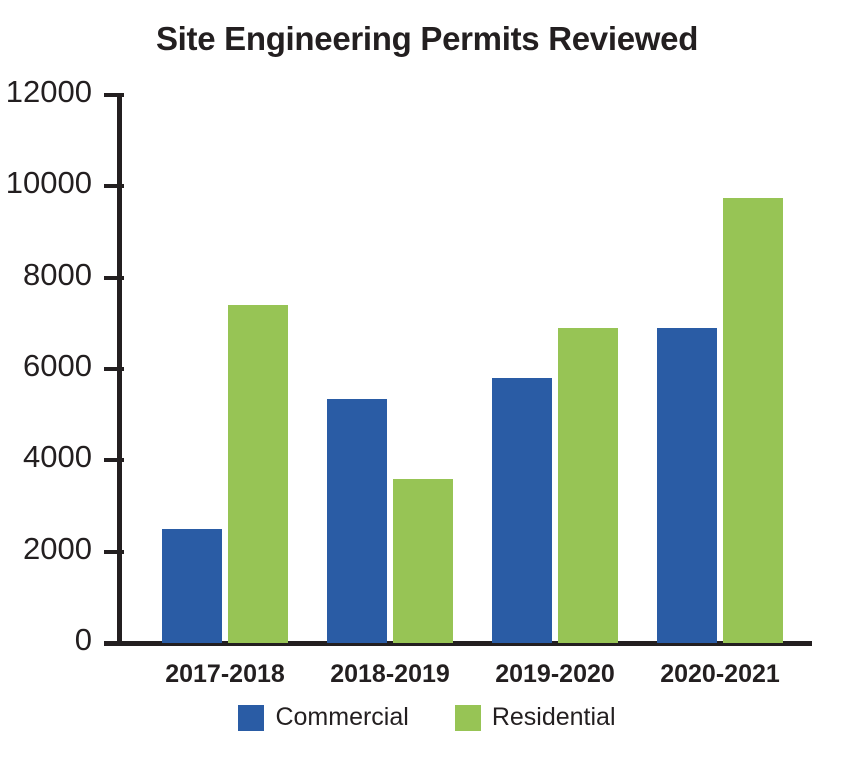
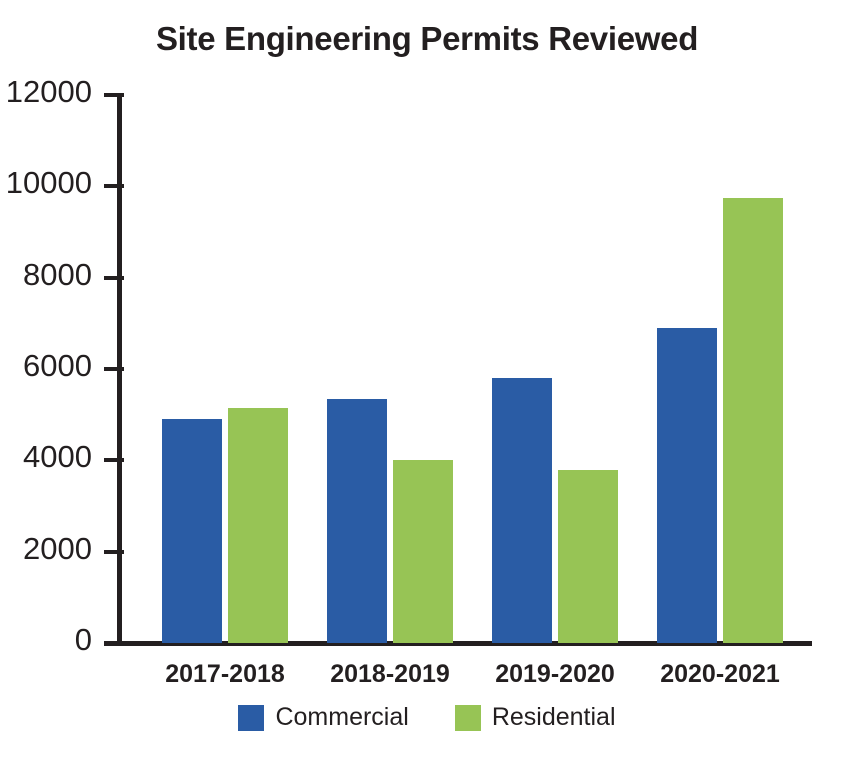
Commercial/2017-2018: 2500 -> 4900
Residential/2017-2018: 7400 -> 5200
Residential/2018-2019: 3600 -> 4000
Residential/2019-2020: 6900 -> 3800
